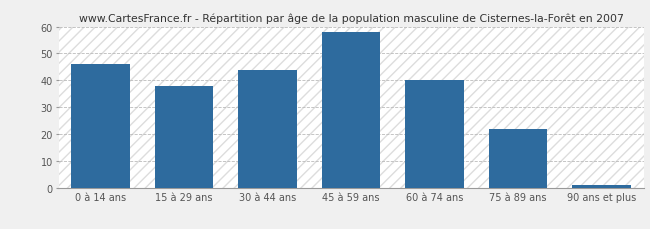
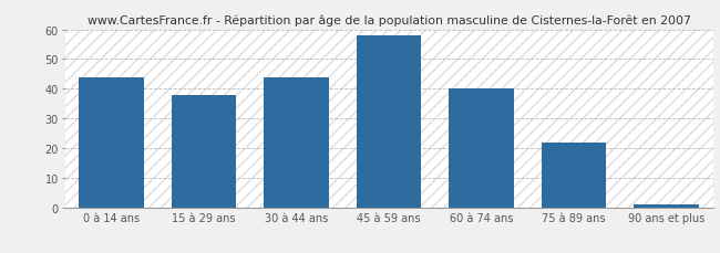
0 à 14 ans: 46 -> 44
